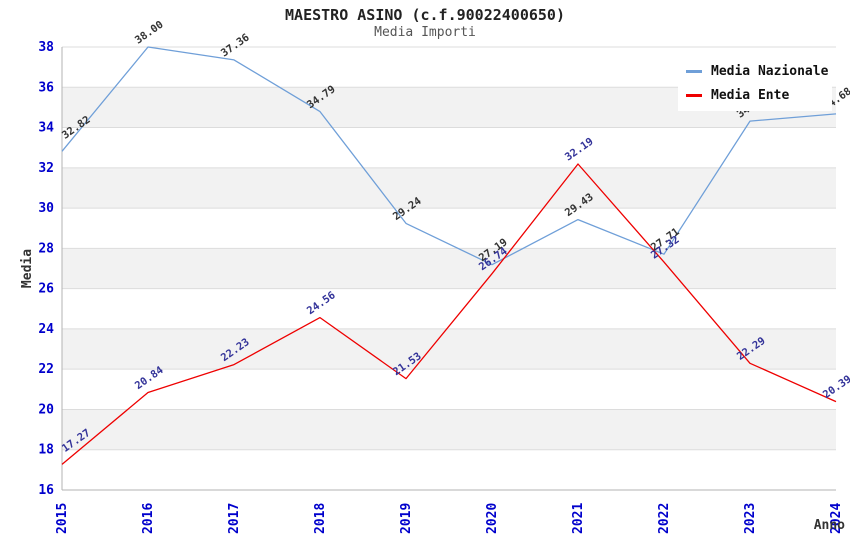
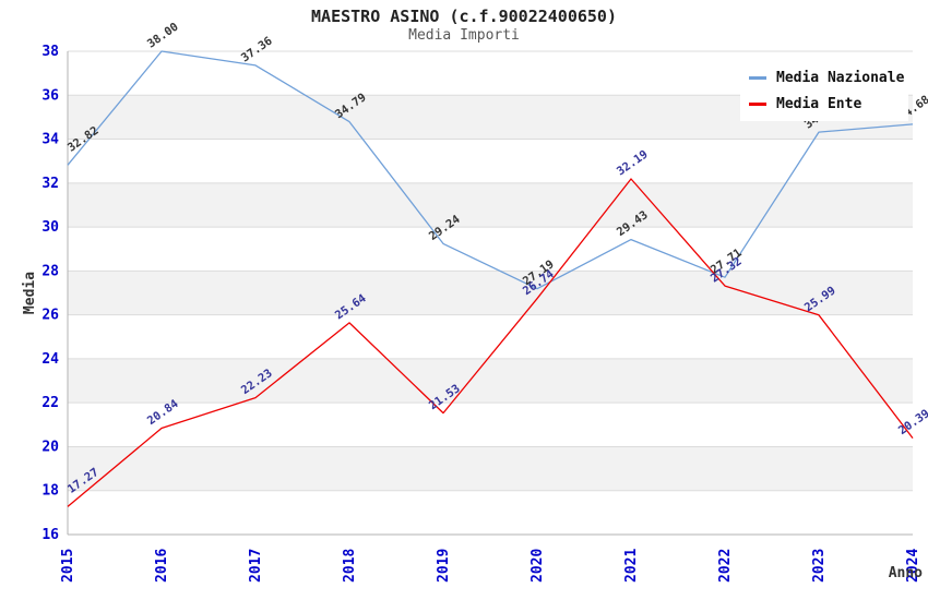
Media Ente/2018: 24.56 -> 25.64
Media Ente/2023: 22.29 -> 25.99
